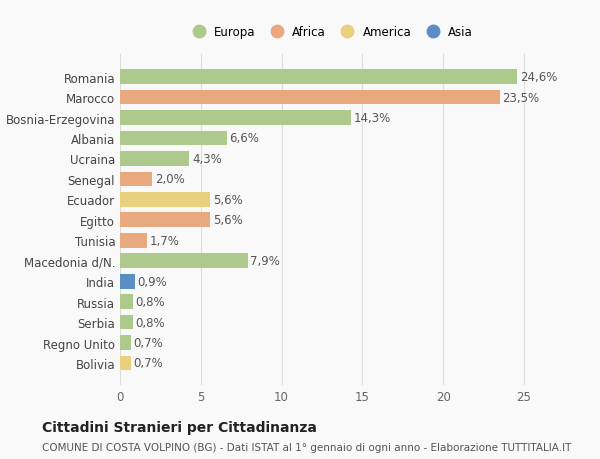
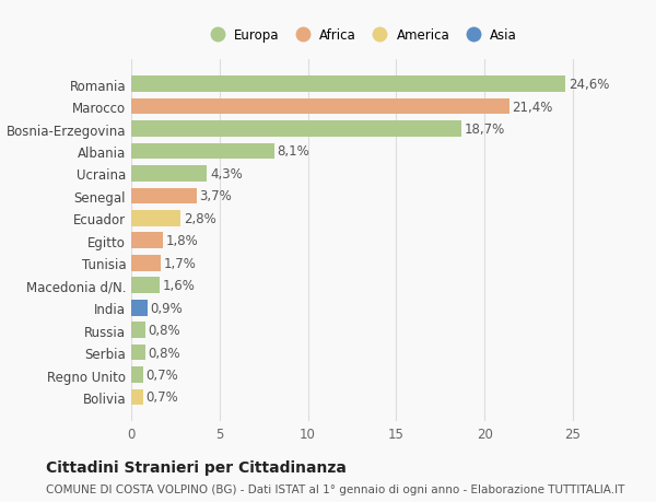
Marocco: 23,5% -> 21,4%
Bosnia-Erzegovina: 14,3% -> 18,7%
Albania: 6,6% -> 8,1%
Senegal: 2,0% -> 3,7%
Ecuador: 5,6% -> 2,8%
Egitto: 5,6% -> 1,8%
Macedonia d/N.: 7,9% -> 1,6%
